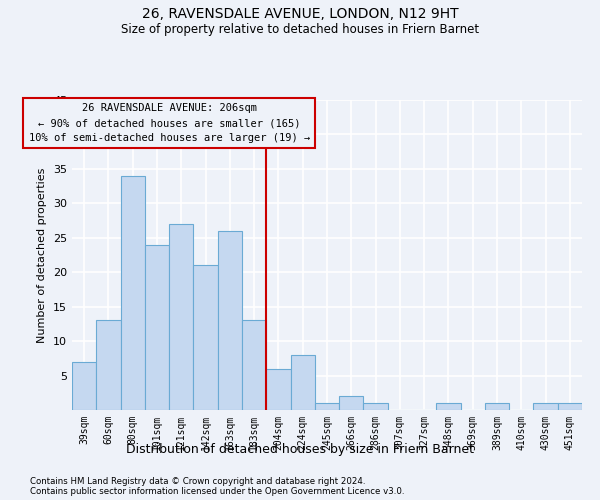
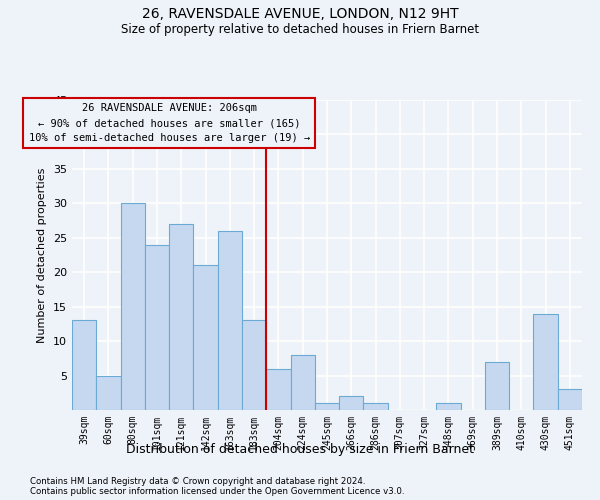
39sqm: 7 -> 13
60sqm: 13 -> 5
80sqm: 34 -> 30
389sqm: 1 -> 7
430sqm: 1 -> 14
451sqm: 1 -> 3
